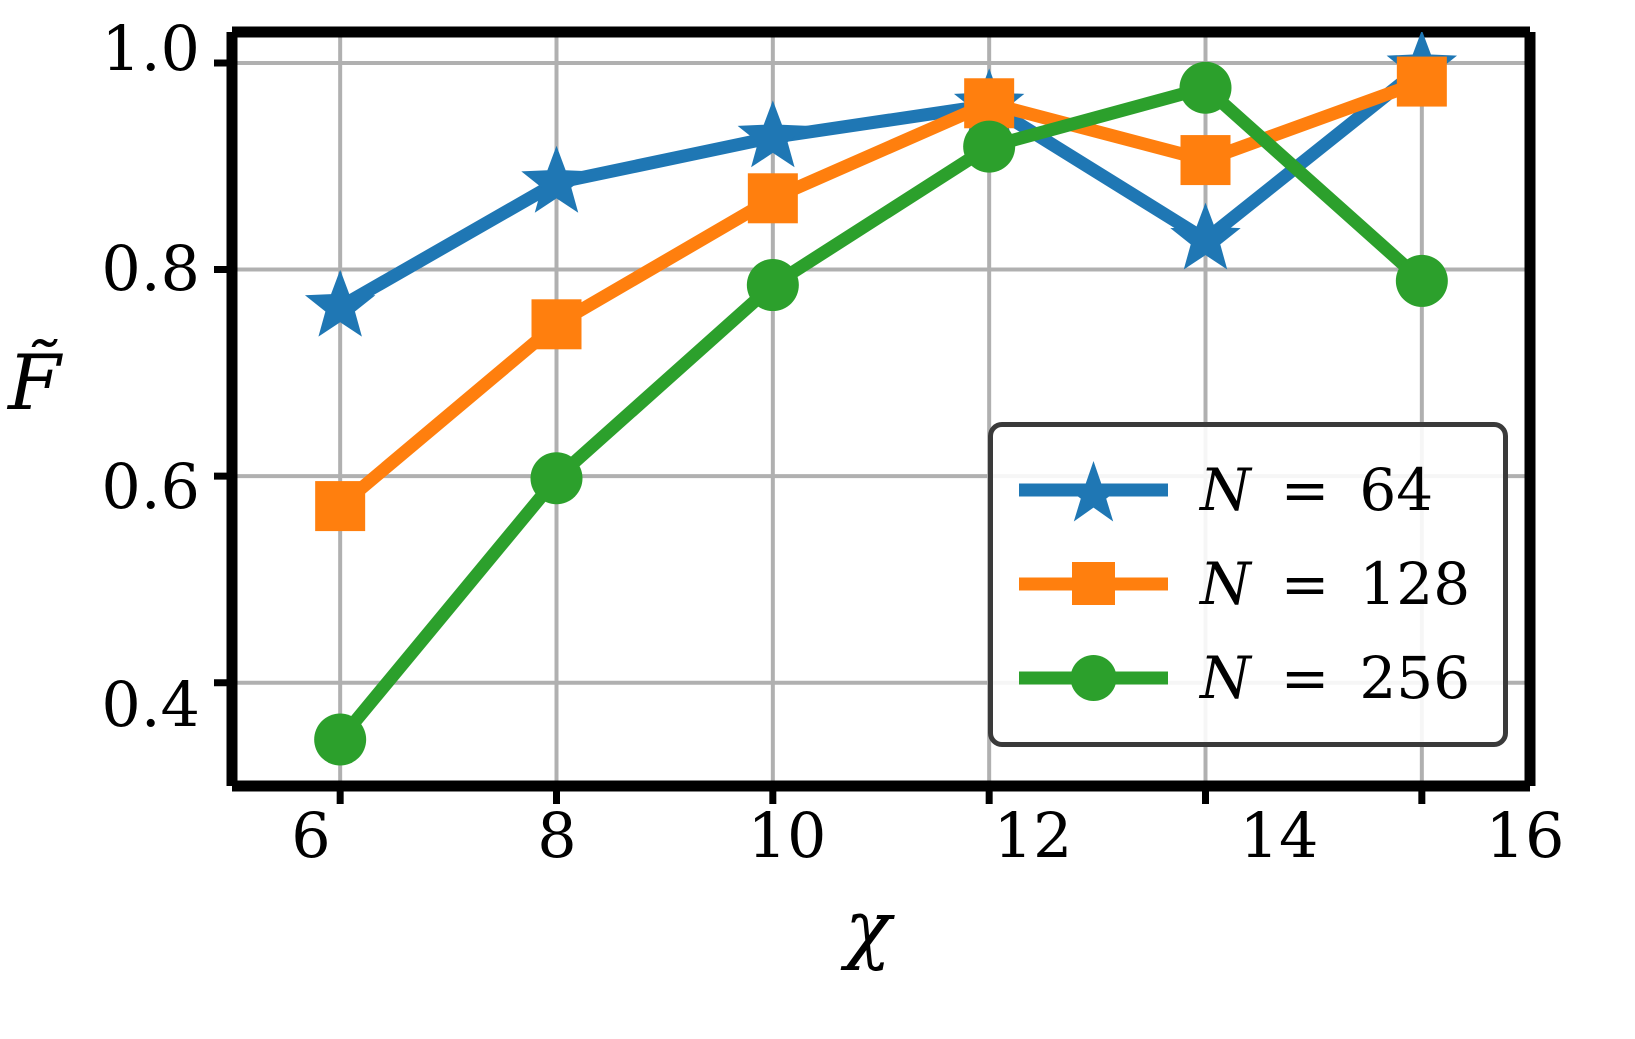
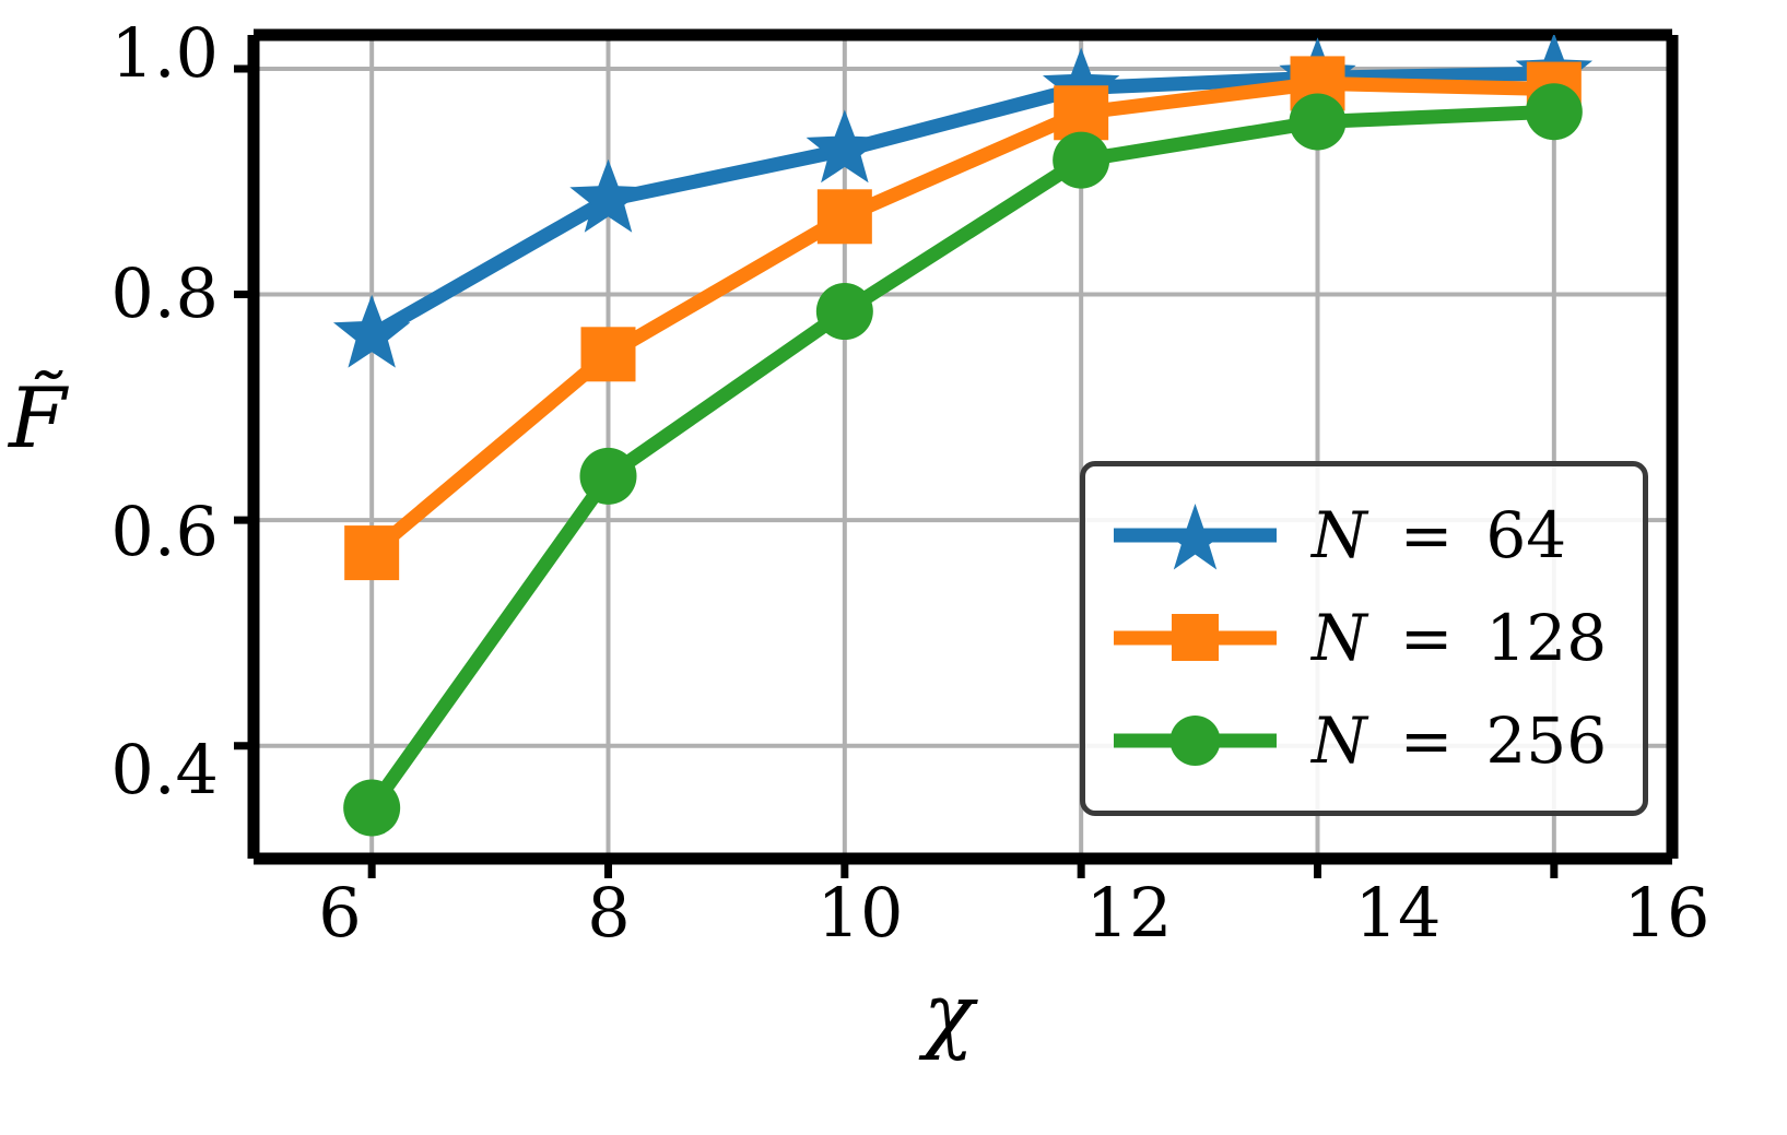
N = 256/8: 0.598 -> 0.639
N = 64/12: 0.959 -> 0.983
N = 64/14: 0.829 -> 0.992
N = 128/14: 0.906 -> 0.987
N = 256/14: 0.976 -> 0.953
N = 256/16: 0.789 -> 0.962
